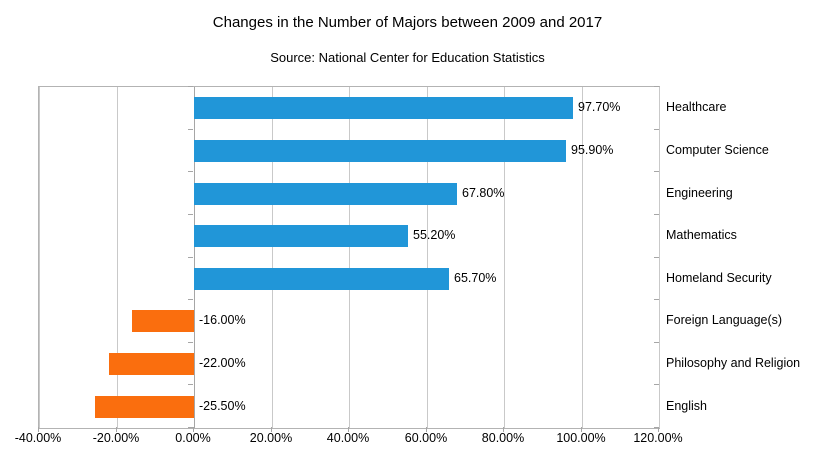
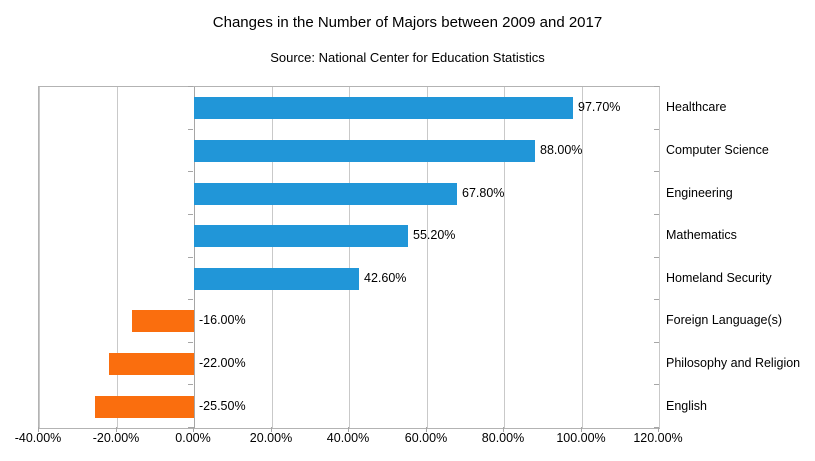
Computer Science: 95.90% -> 88.00%
Homeland Security: 65.70% -> 42.60%
